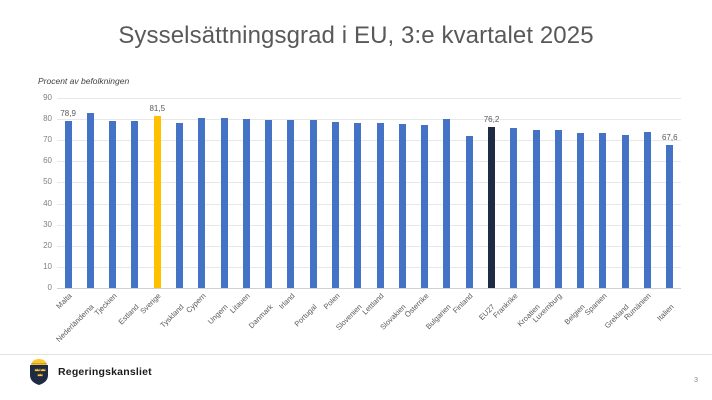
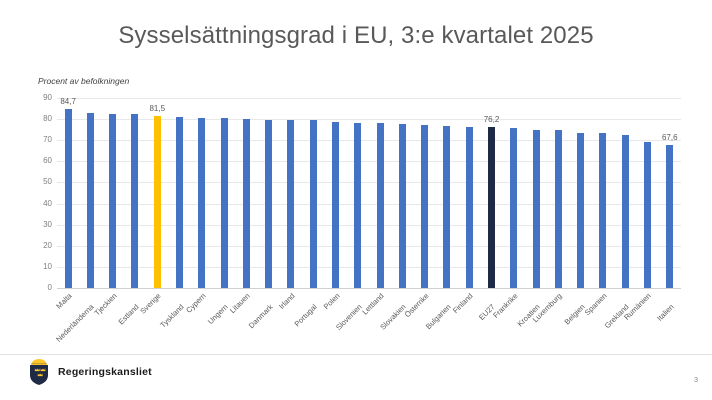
Malta: 78,9 -> 84,7
Tjeckien: 79 -> 82
Estland: 79 -> 82
Tyskland: 78 -> 81
Bulgarien: 80 -> 77
Finland: 72 -> 76
Rumänien: 74 -> 69
